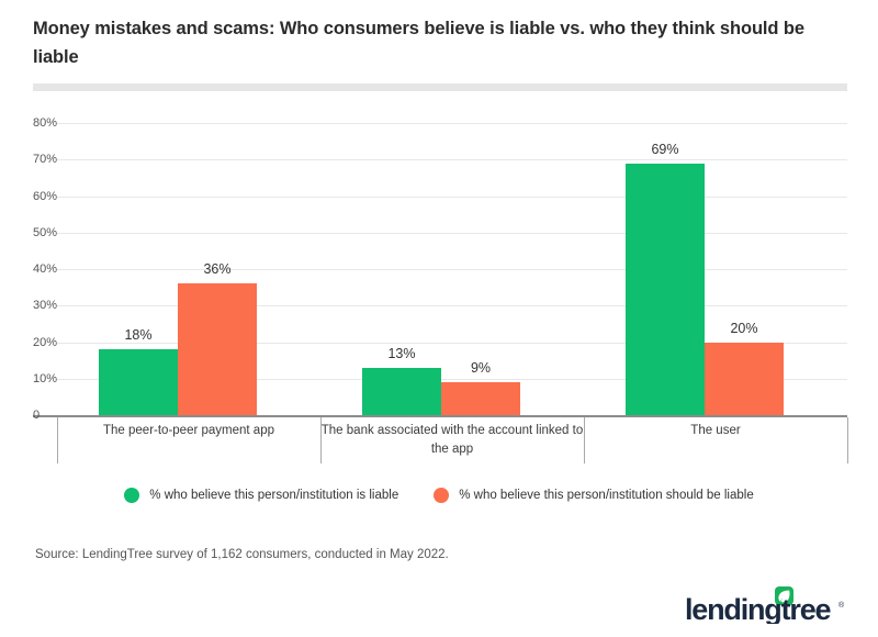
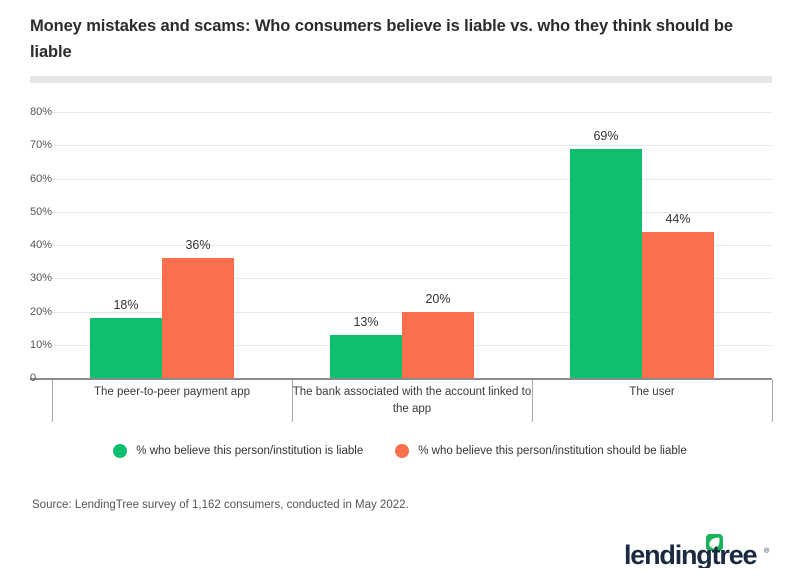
% who believe this person/institution should be liable/The bank associated with the account linked to the app: 9% -> 20%
% who believe this person/institution should be liable/The user: 20% -> 44%
